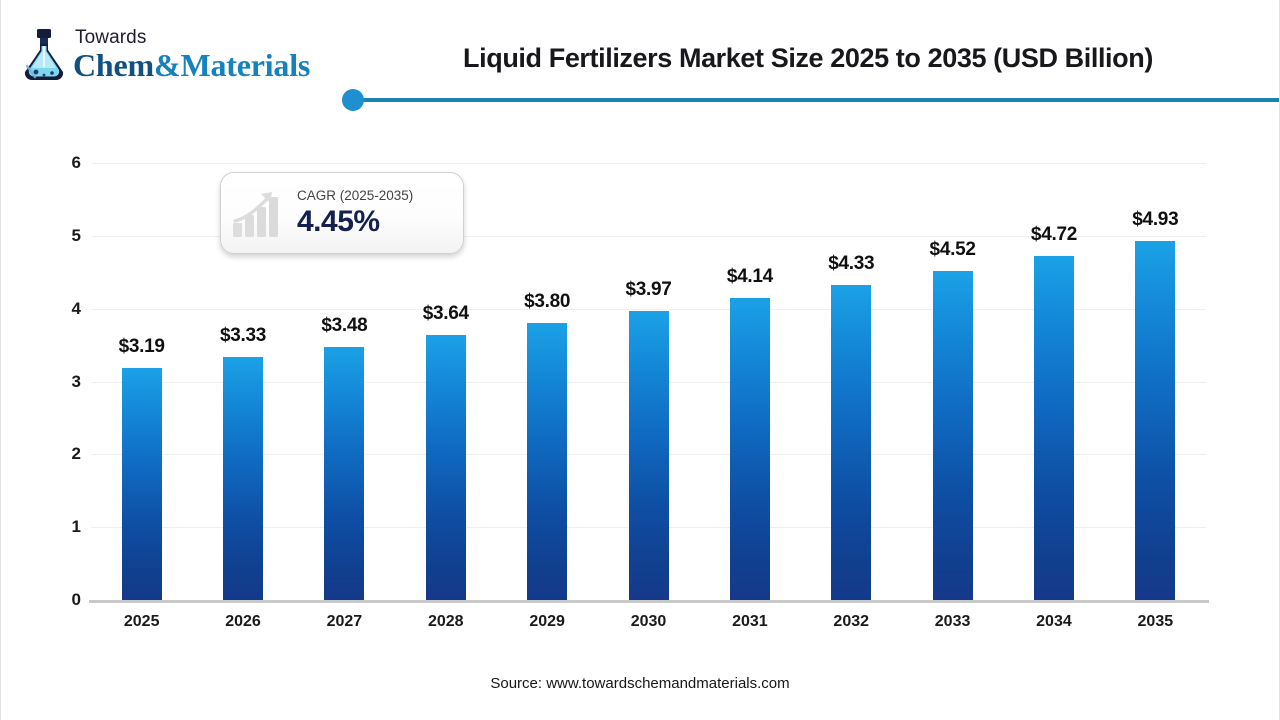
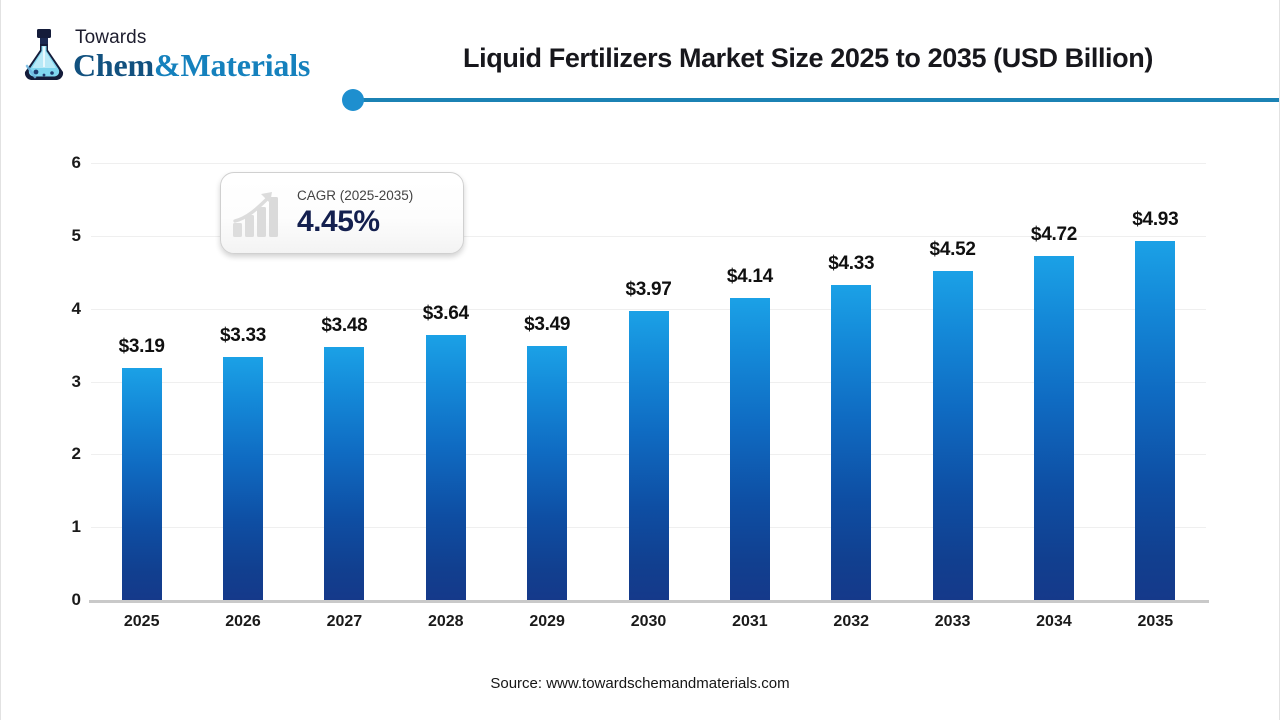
2029: $3.80 -> $3.49
